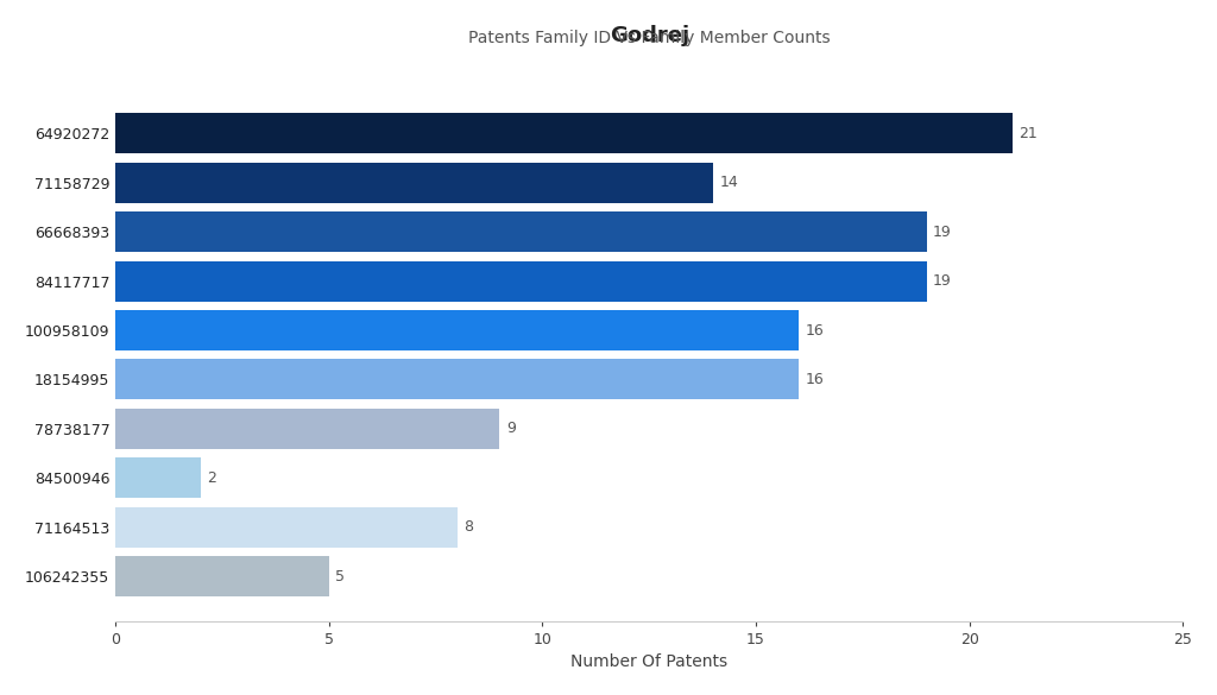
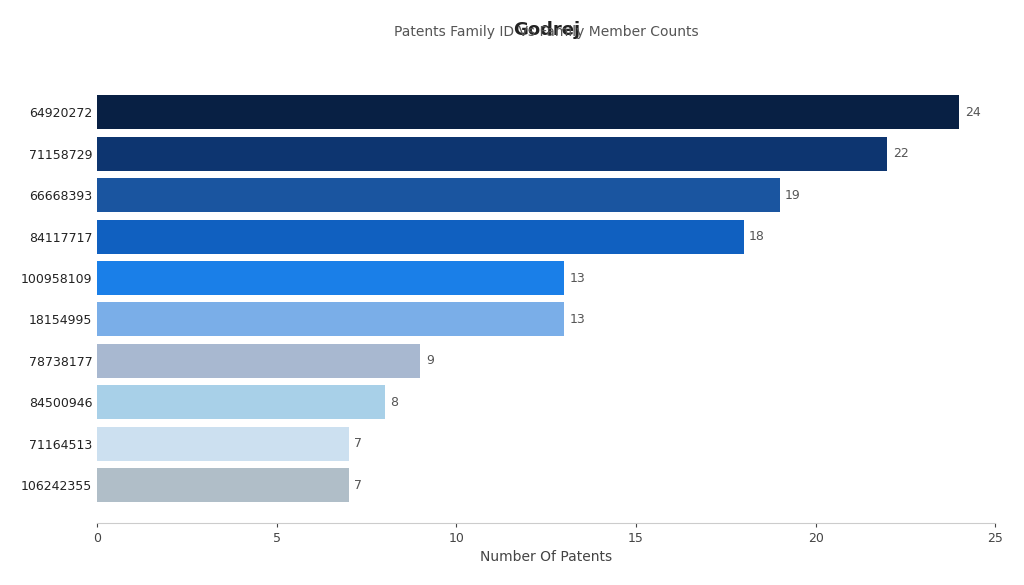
64920272: 21 -> 24
71158729: 14 -> 22
84117717: 19 -> 18
100958109: 16 -> 13
18154995: 16 -> 13
84500946: 2 -> 8
71164513: 8 -> 7
106242355: 5 -> 7
